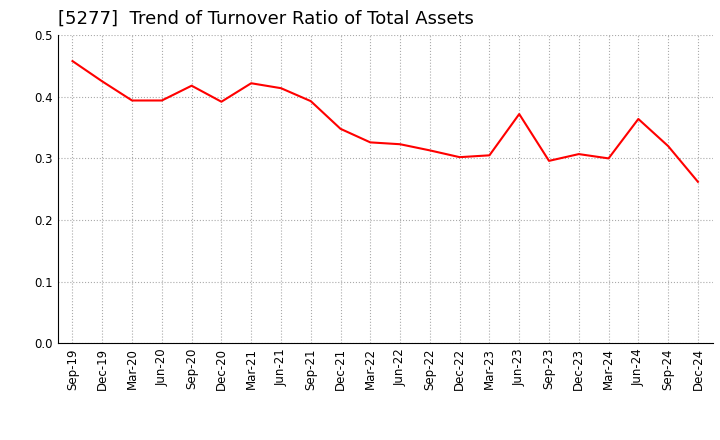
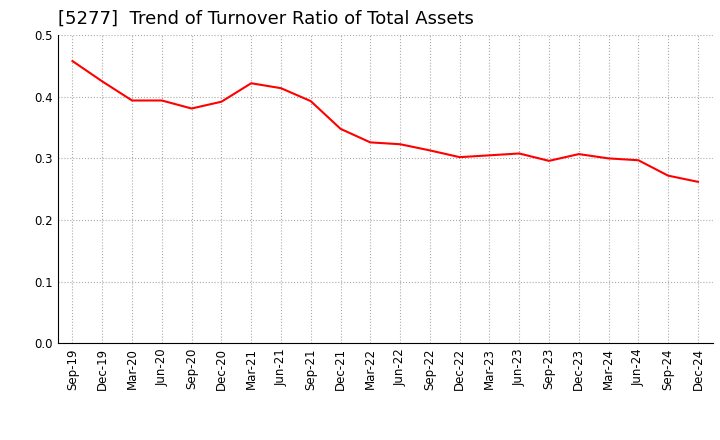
Sep-20: 0.418 -> 0.381
Jun-23: 0.372 -> 0.308
Jun-24: 0.364 -> 0.297
Sep-24: 0.320 -> 0.272
